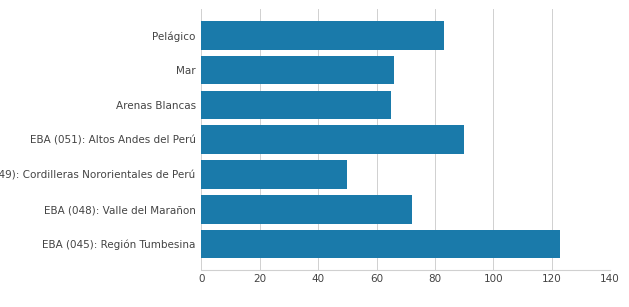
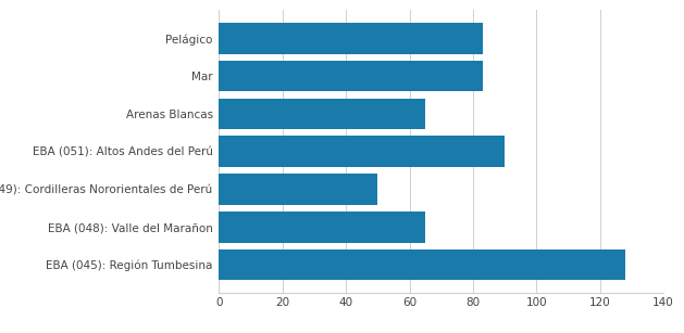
Mar: 66 -> 83
EBA (048): Valle del Marañon: 72 -> 65
EBA (045): Región Tumbesina: 123 -> 128
